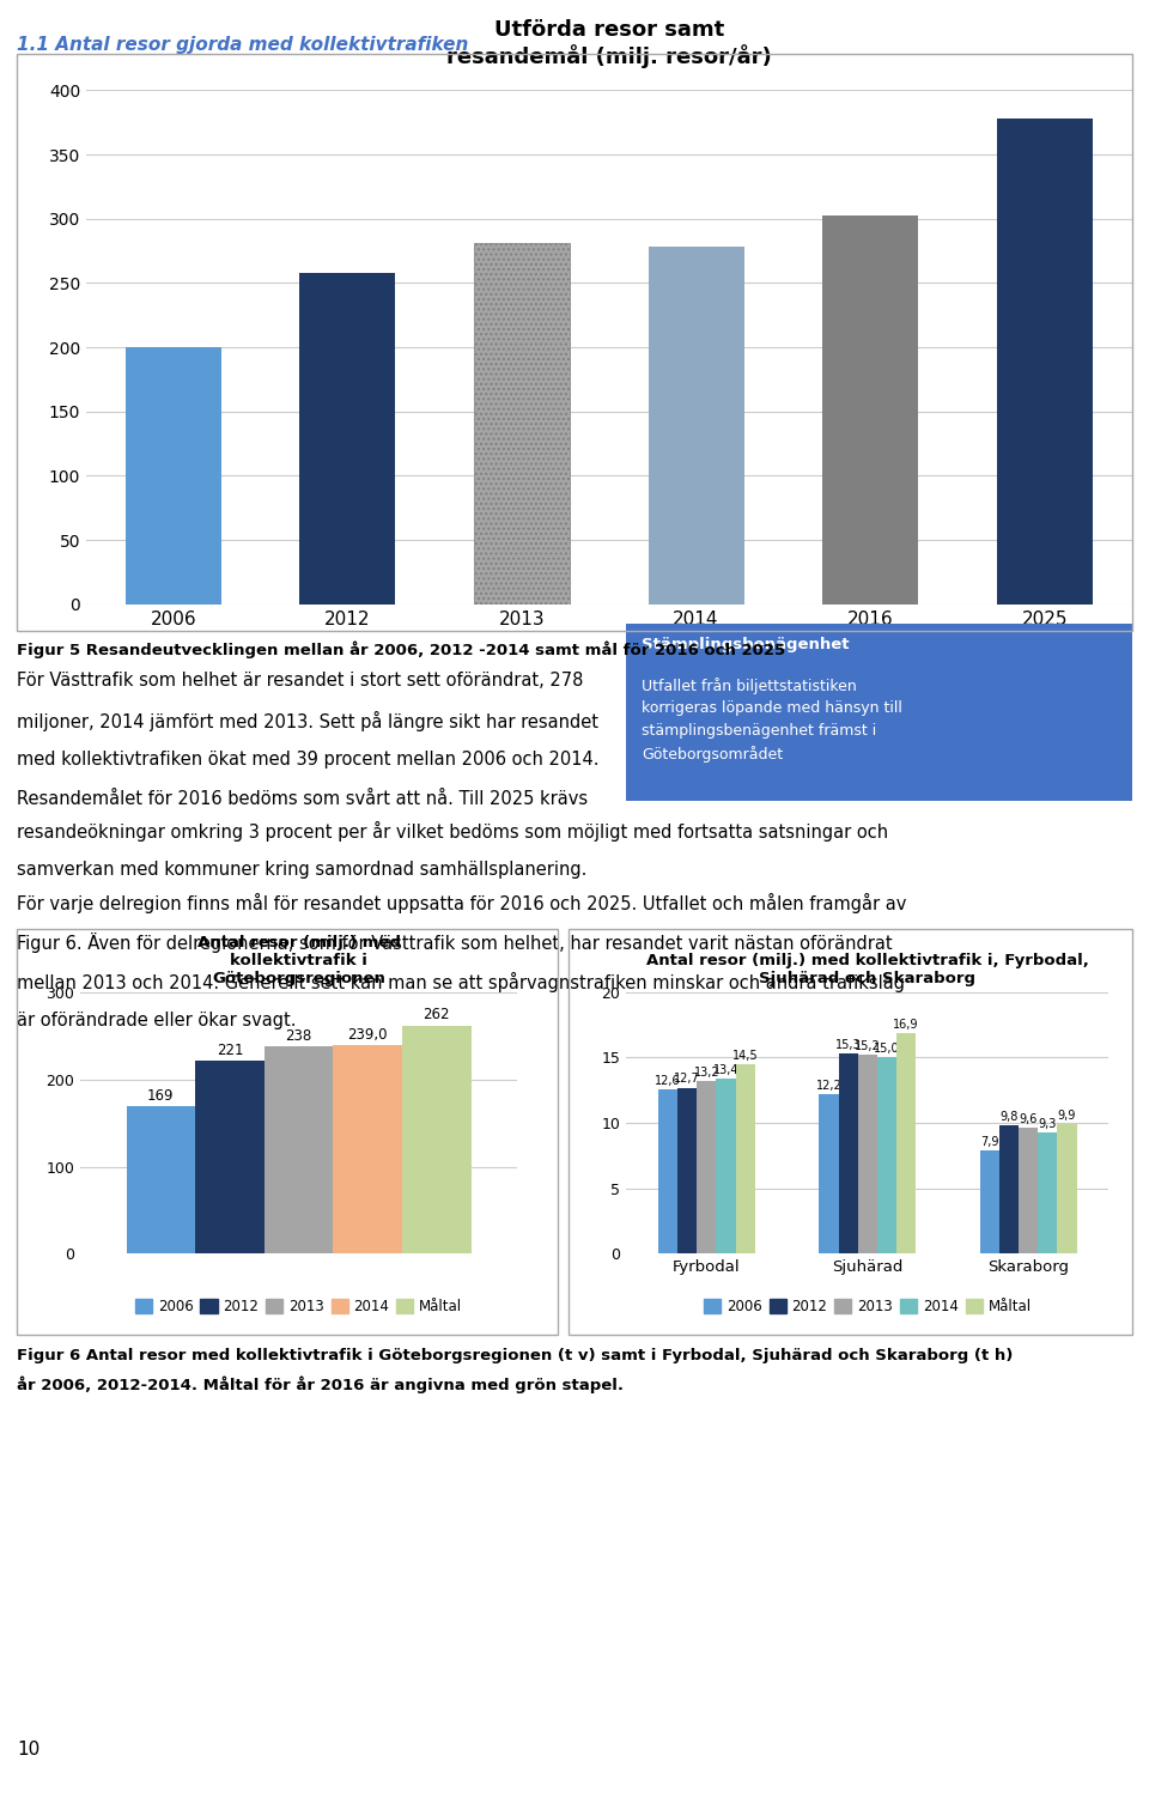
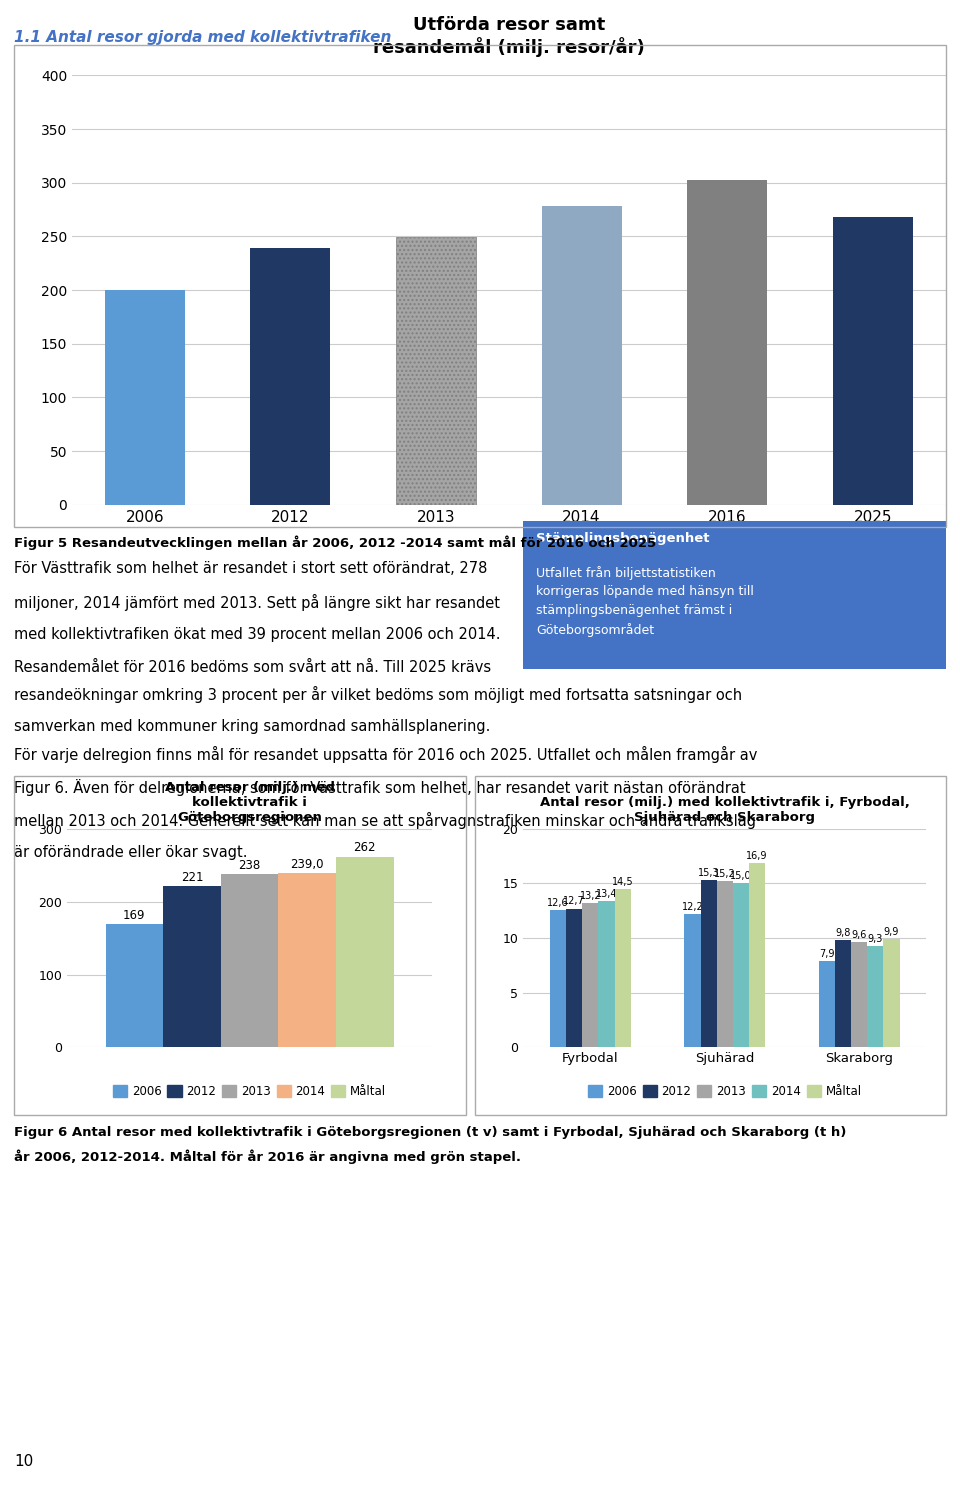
Utförda resor samt resandemål (milj. resor/år)/2012: 258 -> 239
Utförda resor samt resandemål (milj. resor/år)/2013: 281 -> 249
Utförda resor samt resandemål (milj. resor/år)/2025: 378 -> 268
